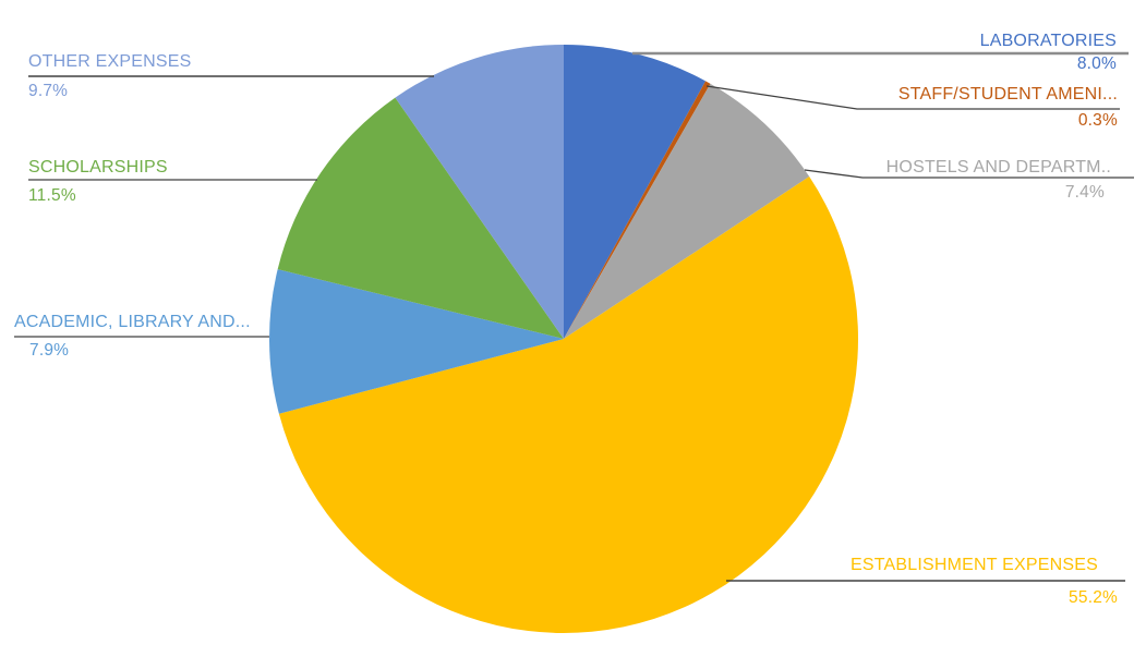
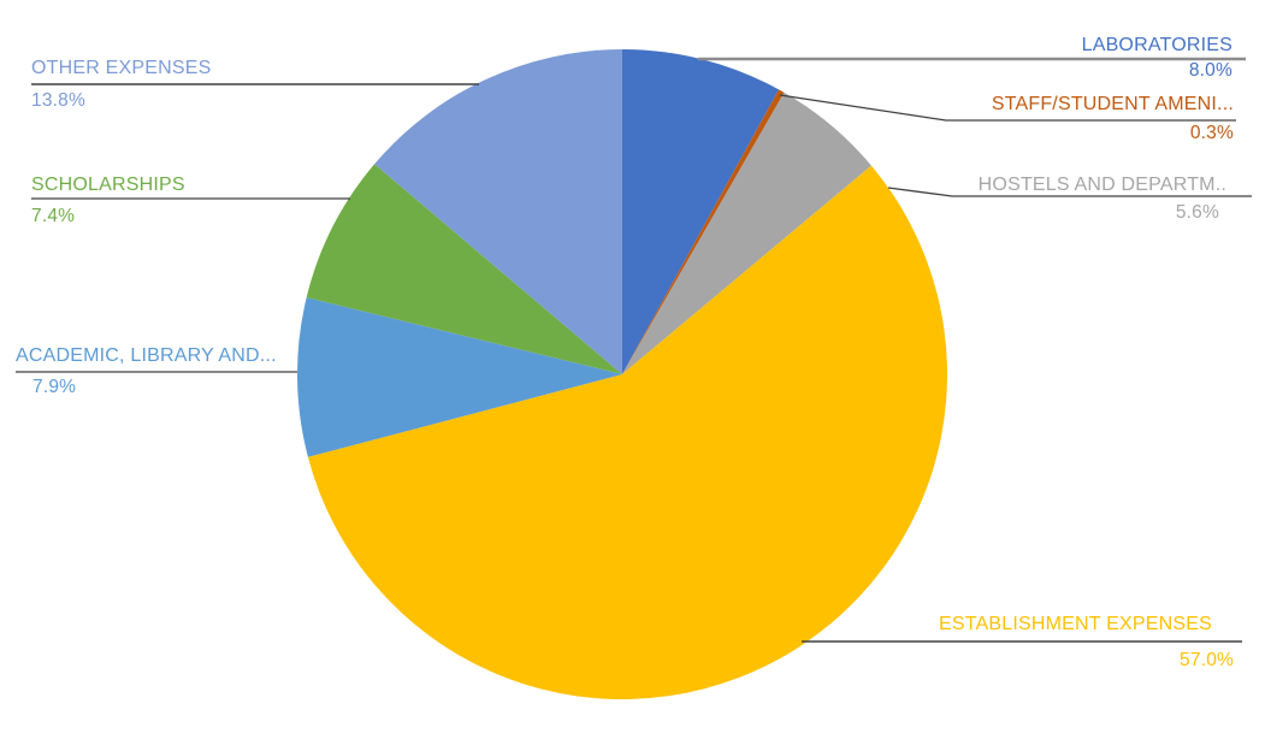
HOSTELS AND DEPARTM..: 7.4% -> 5.6%
ESTABLISHMENT EXPENSES: 55.2% -> 57.0%
SCHOLARSHIPS: 11.5% -> 7.4%
OTHER EXPENSES: 9.7% -> 13.8%
